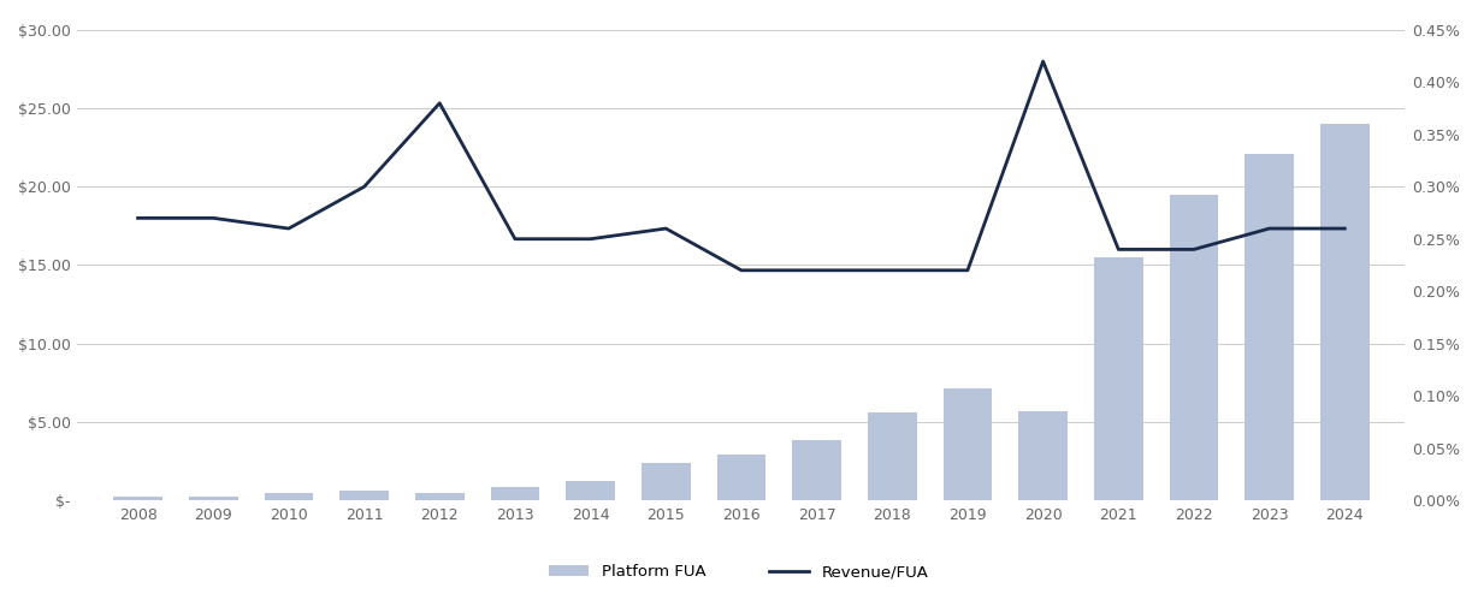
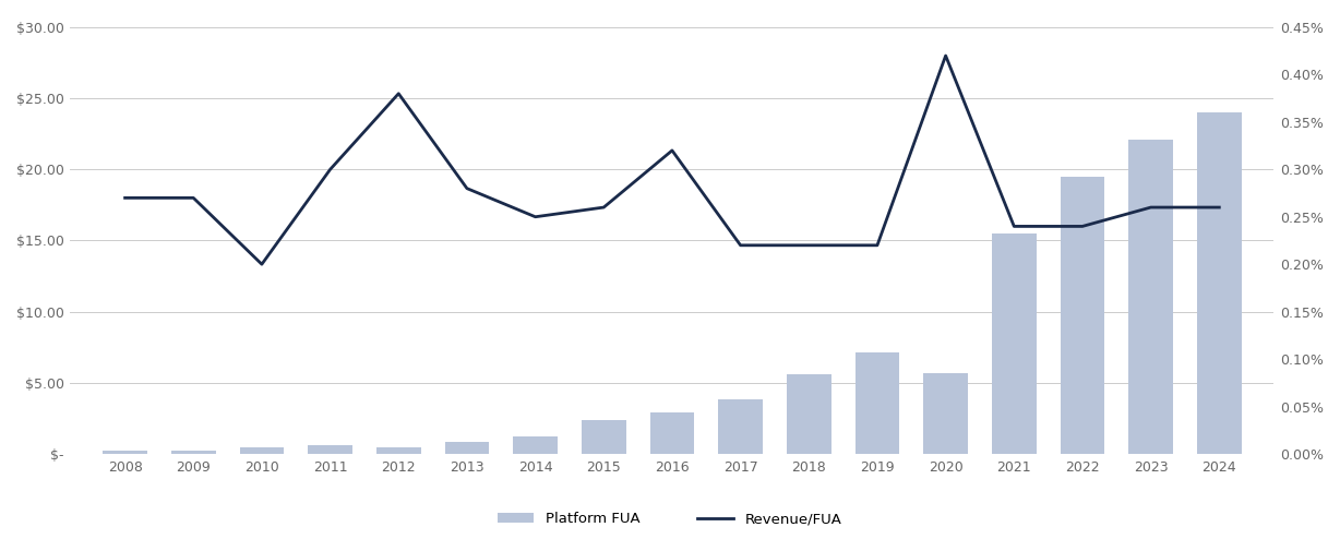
Revenue/FUA/2010: 0.26% -> 0.20%
Revenue/FUA/2013: 0.25% -> 0.28%
Revenue/FUA/2016: 0.22% -> 0.32%
